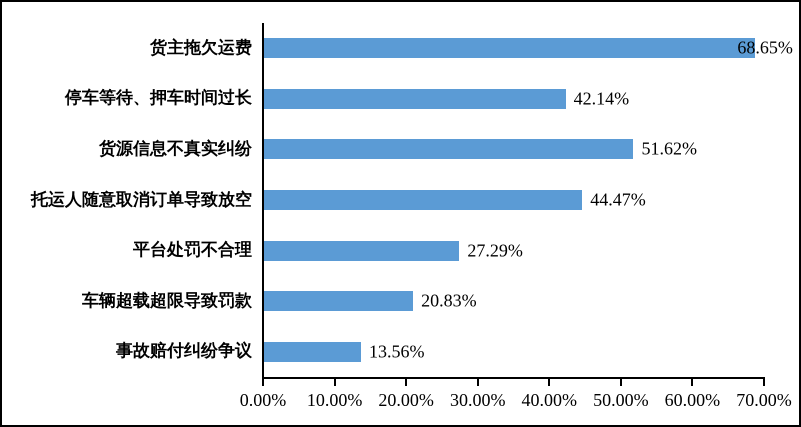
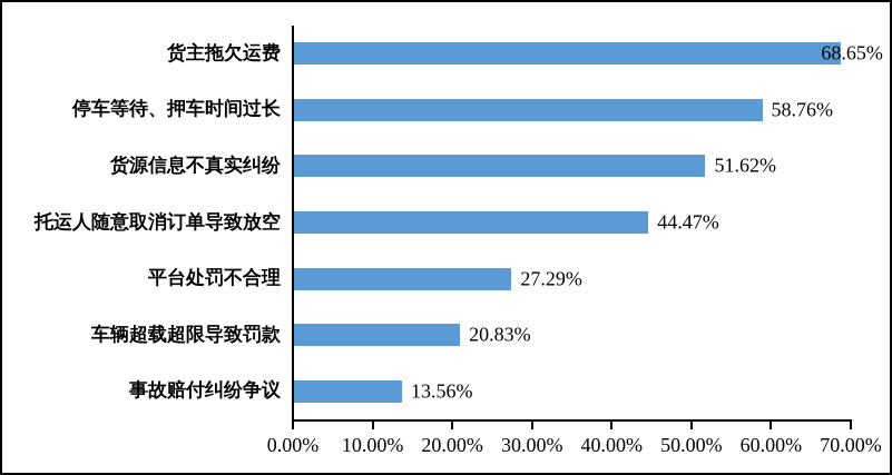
停车等待、押车时间过长: 42.14% -> 58.76%
